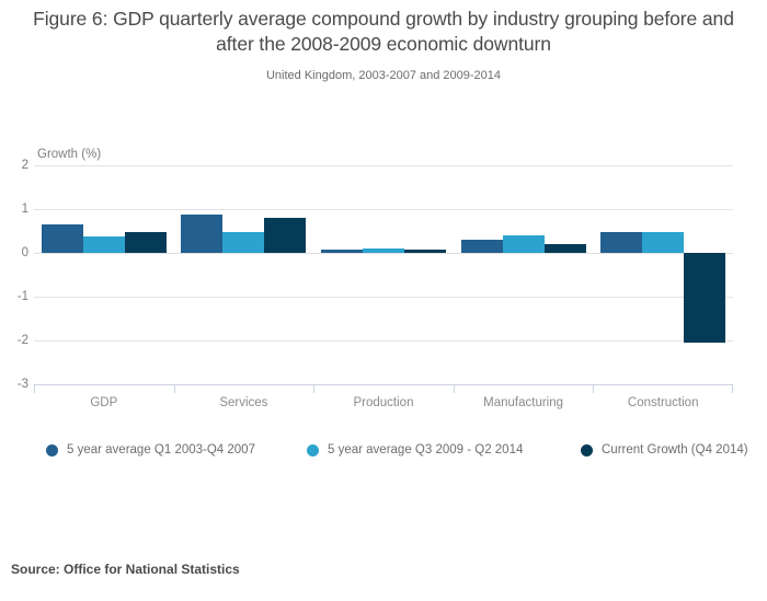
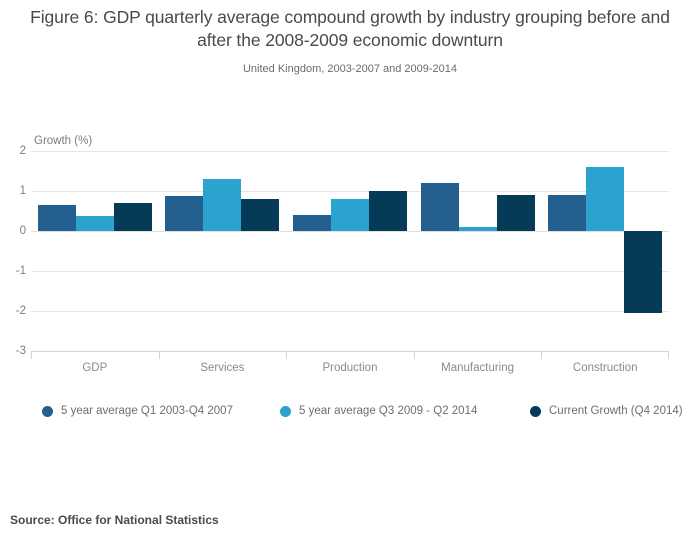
Current Growth (Q4 2014)/GDP: 0.5 -> 0.7
5 year average Q3 2009 - Q2 2014/Services: 0.5 -> 1.3
5 year average Q1 2003-Q4 2007/Production: 0.1 -> 0.4
5 year average Q3 2009 - Q2 2014/Production: 0.1 -> 0.8
Current Growth (Q4 2014)/Production: 0.1 -> 1.0
5 year average Q1 2003-Q4 2007/Manufacturing: 0.3 -> 1.2
5 year average Q3 2009 - Q2 2014/Manufacturing: 0.4 -> 0.1
Current Growth (Q4 2014)/Manufacturing: 0.2 -> 0.9
5 year average Q1 2003-Q4 2007/Construction: 0.5 -> 0.9
5 year average Q3 2009 - Q2 2014/Construction: 0.5 -> 1.6
